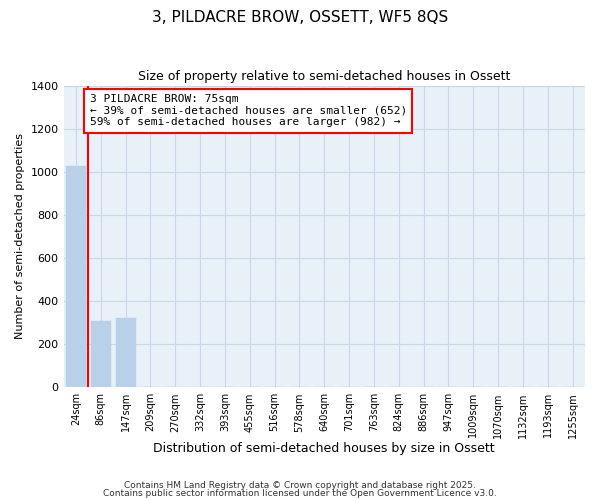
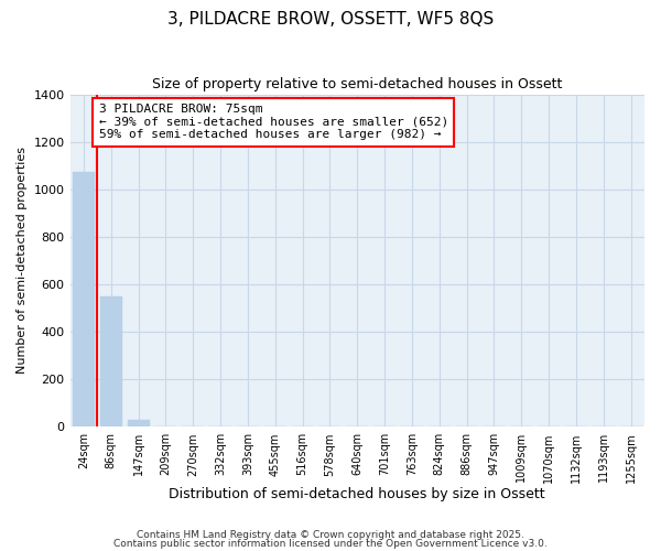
24sqm: 1025 -> 1075
86sqm: 310 -> 550
147sqm: 320 -> 30
